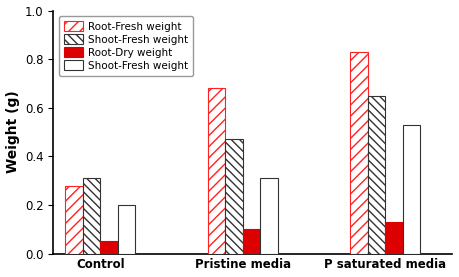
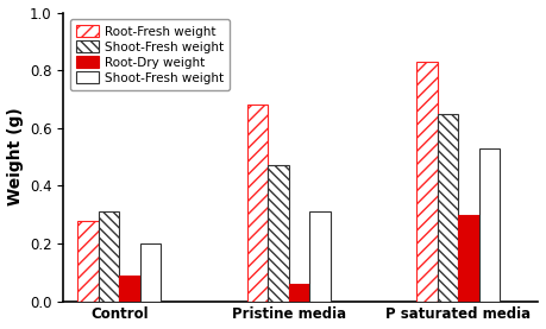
Root-Dry weight/Control: 0.05 -> 0.09
Root-Dry weight/Pristine media: 0.10 -> 0.06
Root-Dry weight/P saturated media: 0.13 -> 0.30
